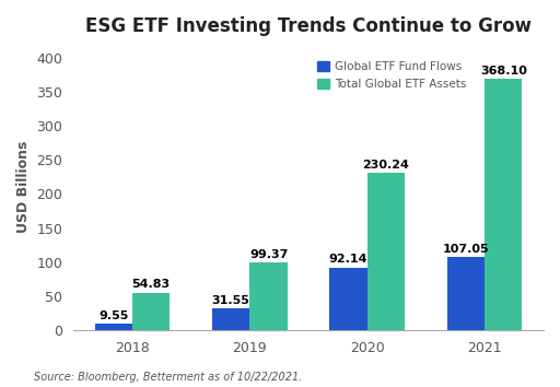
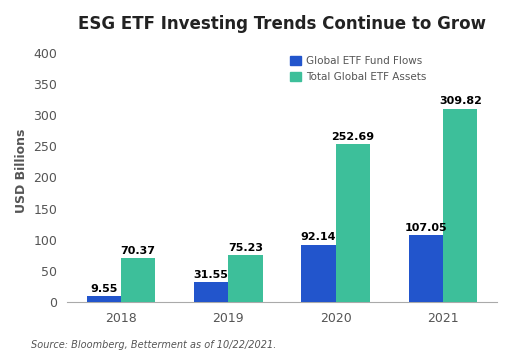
Total Global ETF Assets/2018: 54.83 -> 70.37
Total Global ETF Assets/2019: 99.37 -> 75.23
Total Global ETF Assets/2020: 230.24 -> 252.69
Total Global ETF Assets/2021: 368.10 -> 309.82
